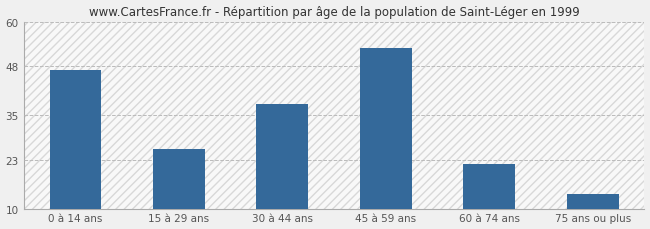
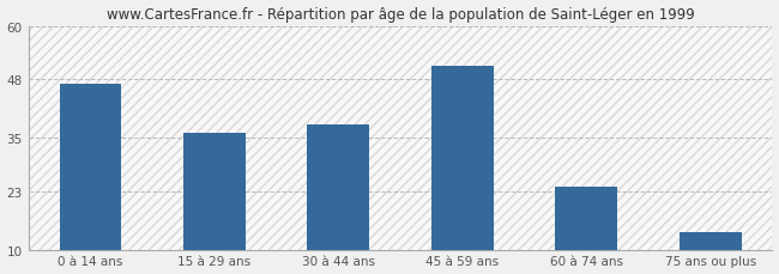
15 à 29 ans: 26 -> 36
45 à 59 ans: 53 -> 51
60 à 74 ans: 22 -> 24
